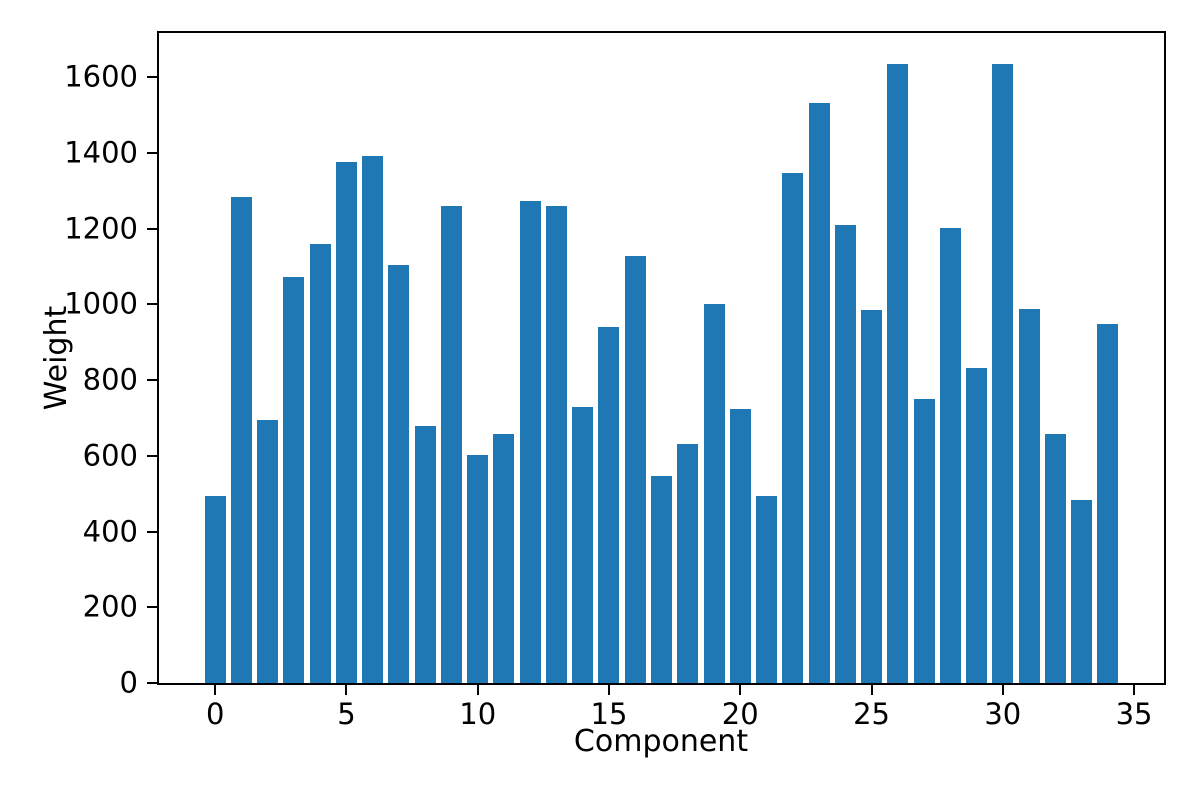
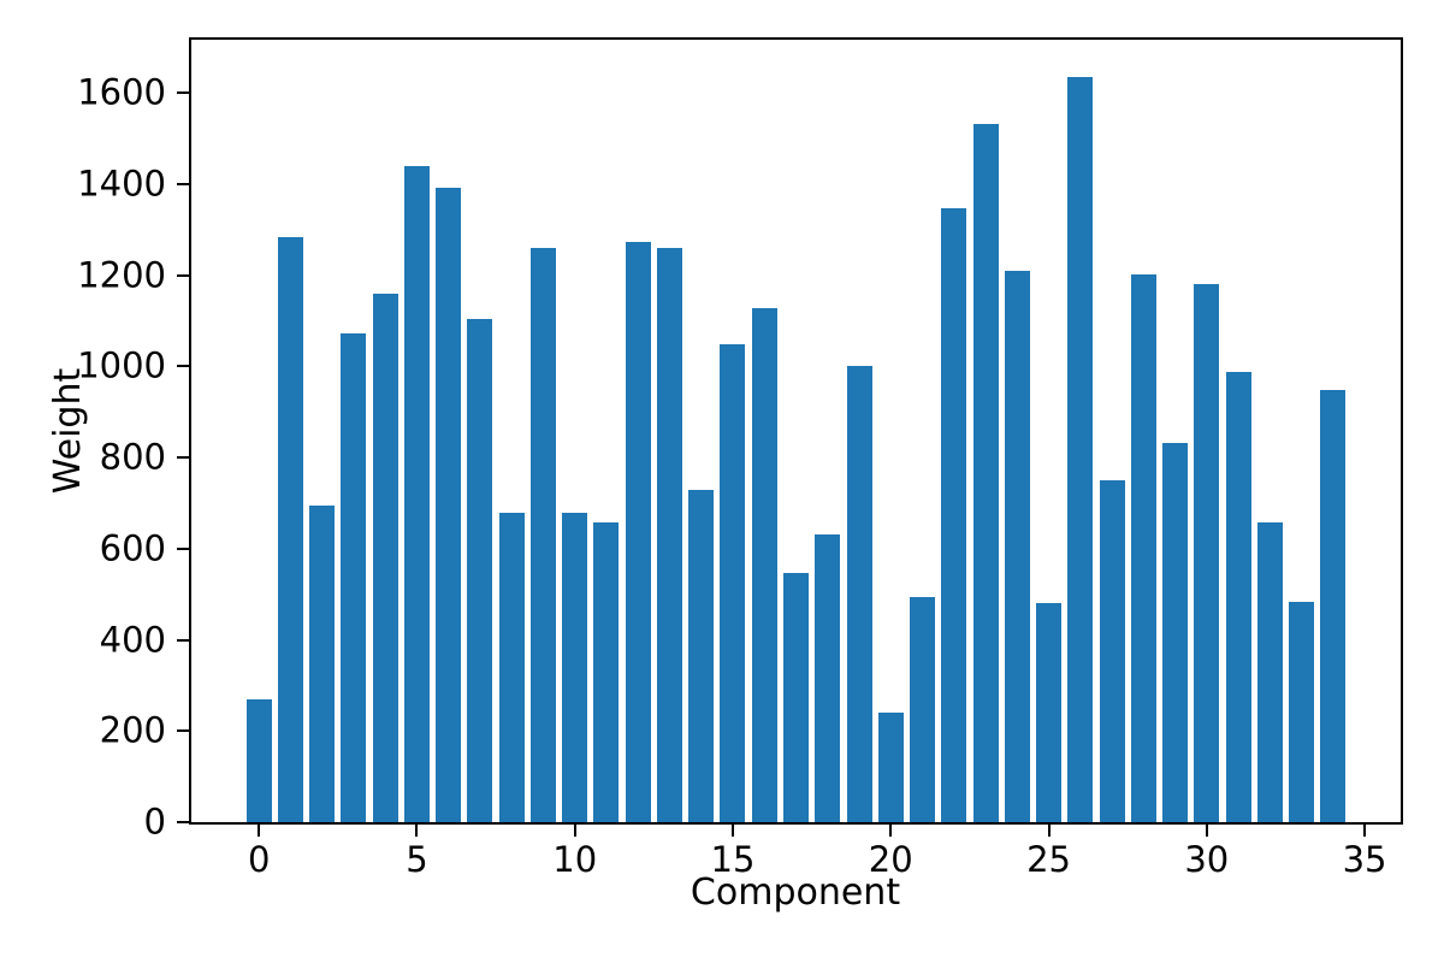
0: 490 -> 270
5: 1380 -> 1440
10: 600 -> 680
15: 940 -> 1050
20: 720 -> 240
25: 980 -> 480
30: 1640 -> 1180
